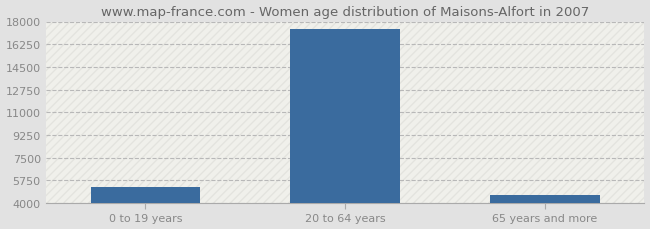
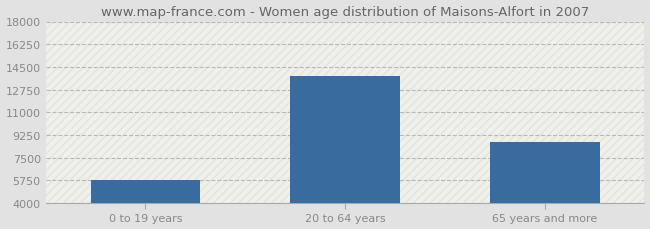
0 to 19 years: 5200 -> 5800
20 to 64 years: 17400 -> 13800
65 years and more: 4600 -> 8700
